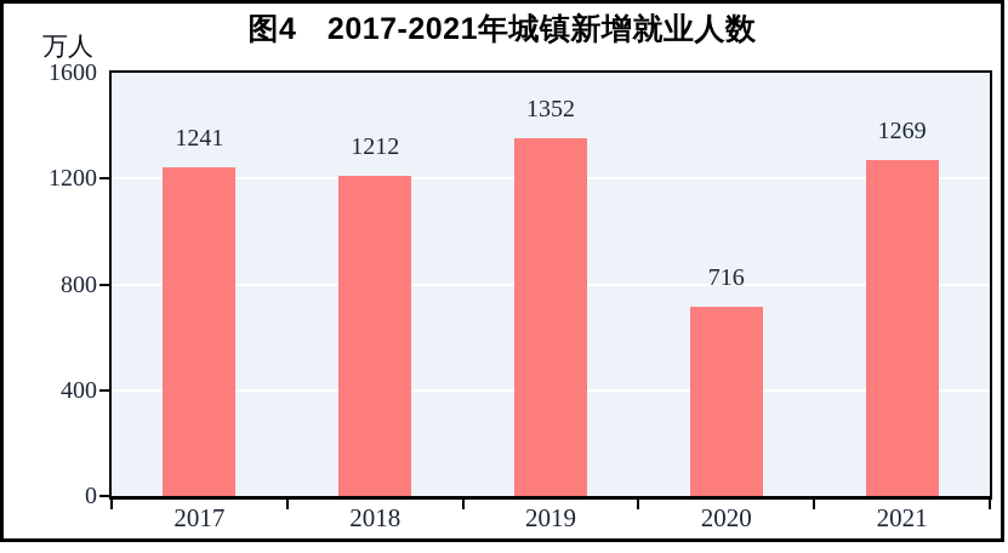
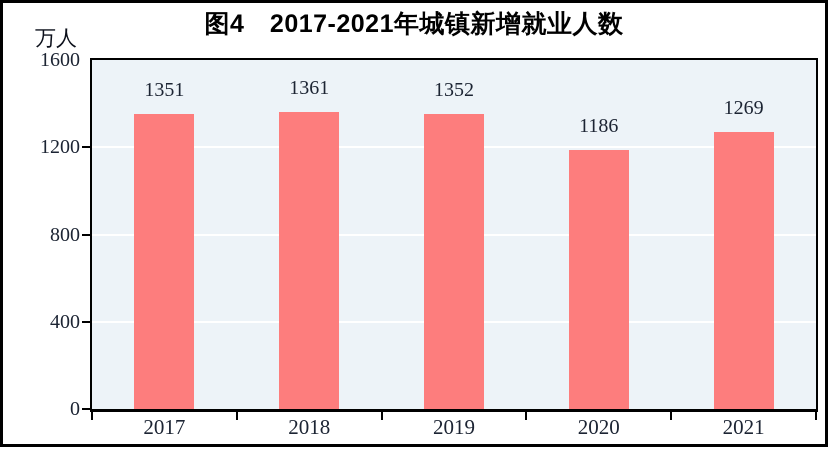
2017: 1241 -> 1351
2018: 1212 -> 1361
2020: 716 -> 1186
